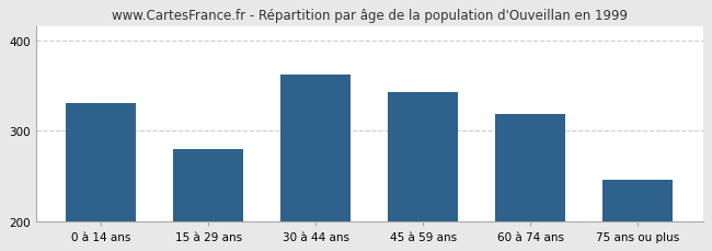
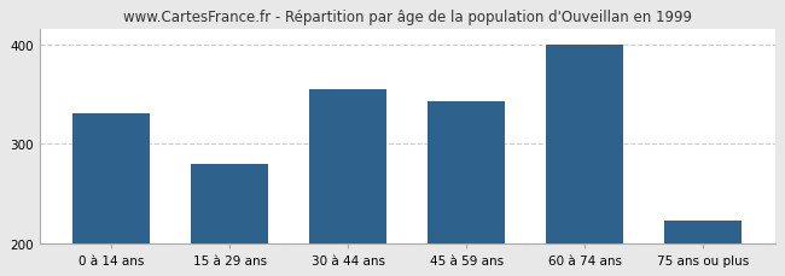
30 à 44 ans: 362 -> 355
60 à 74 ans: 318 -> 400
75 ans ou plus: 246 -> 222
